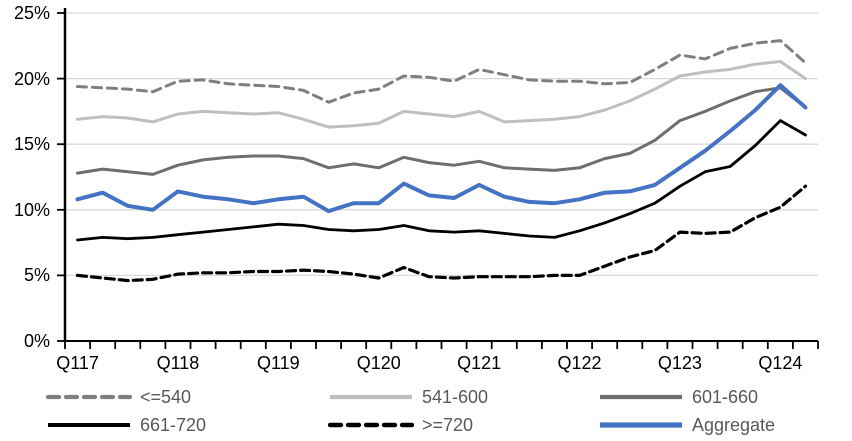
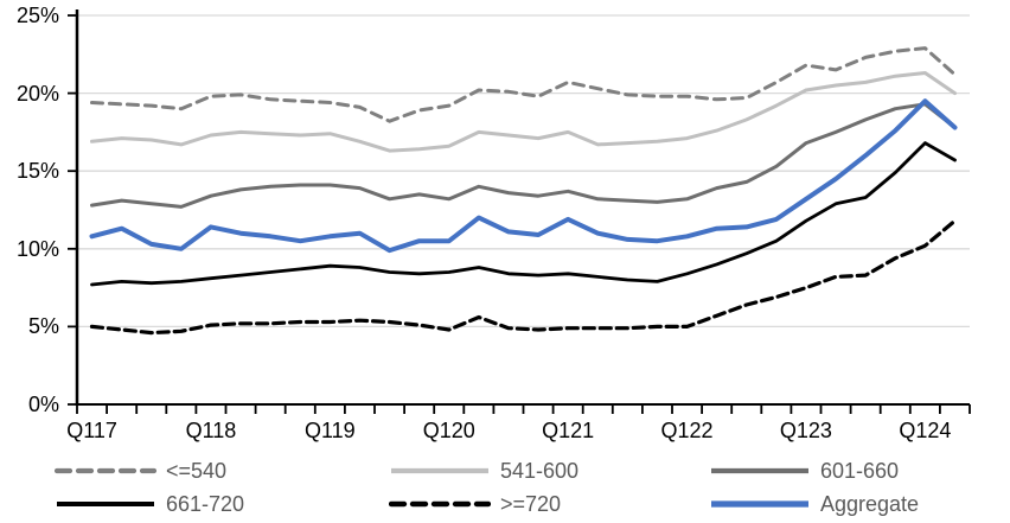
>=720/Q123: 8.3% -> 7.5%
